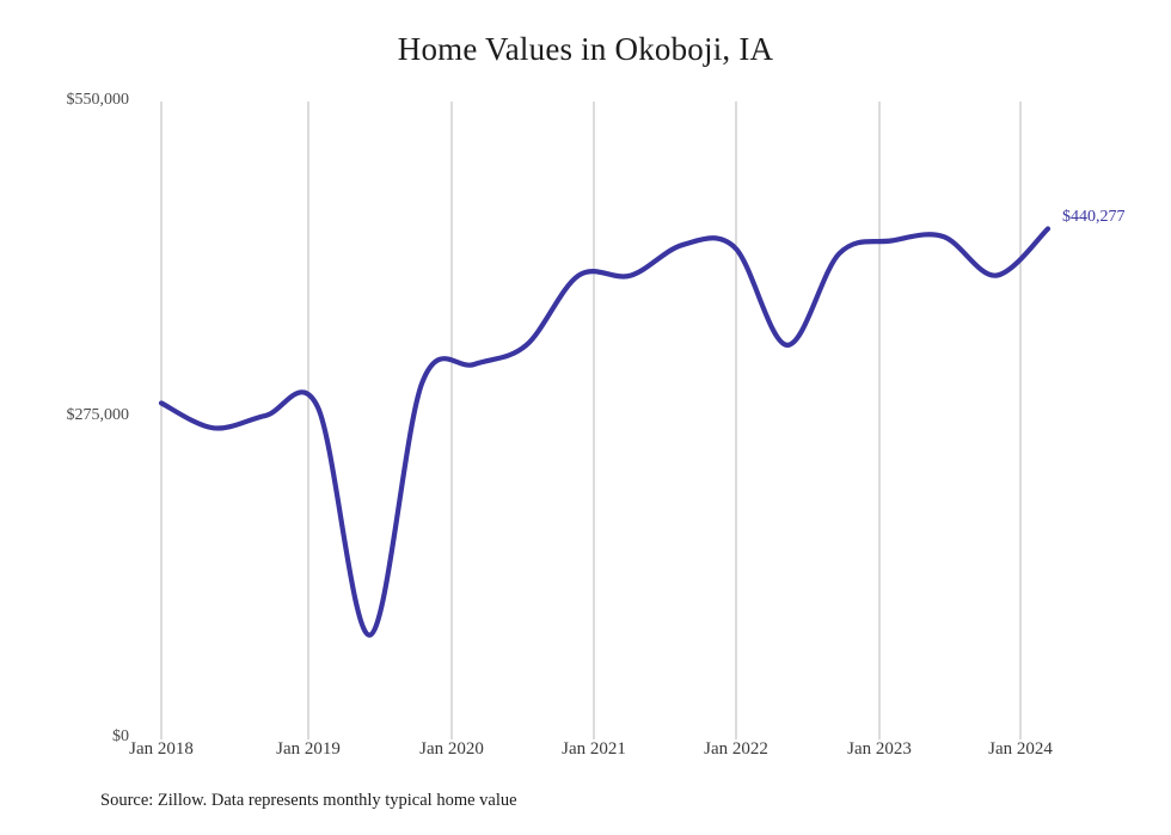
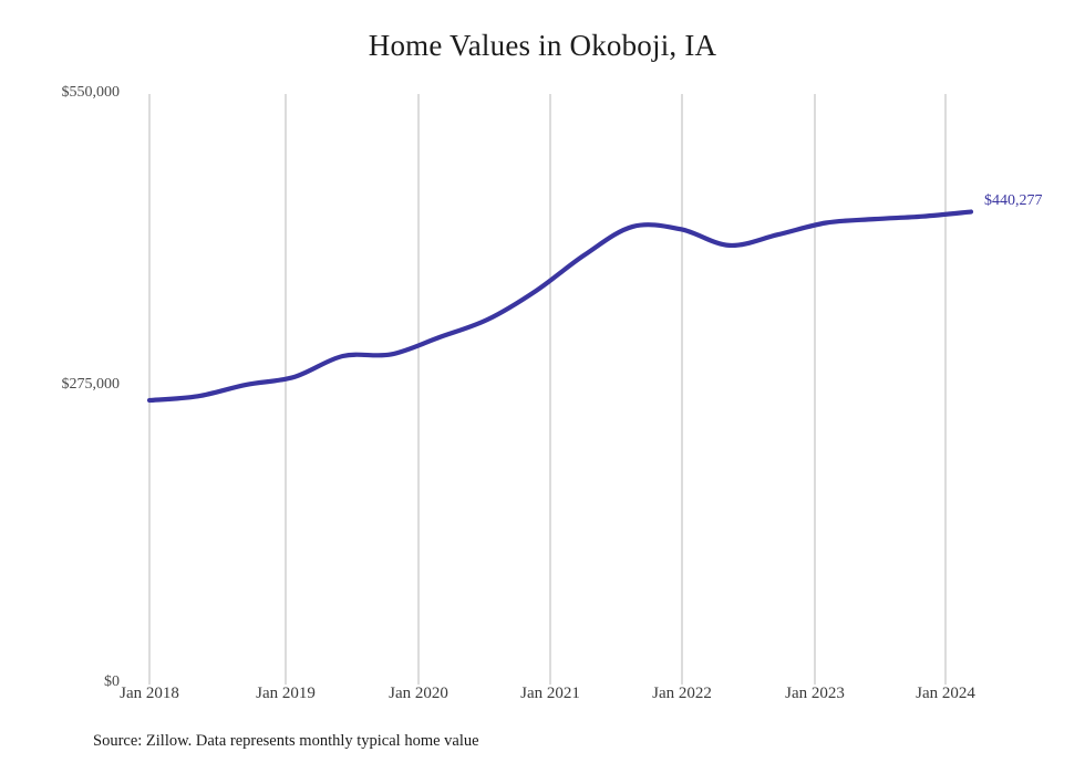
Jan 2018: $290000 -> $260000
Jan 2020: $90000 -> $310000
Jan 2022: $400000 -> $370000
Jan 2023: $340000 -> $410000
Jan 2024: $400000 -> $440000
